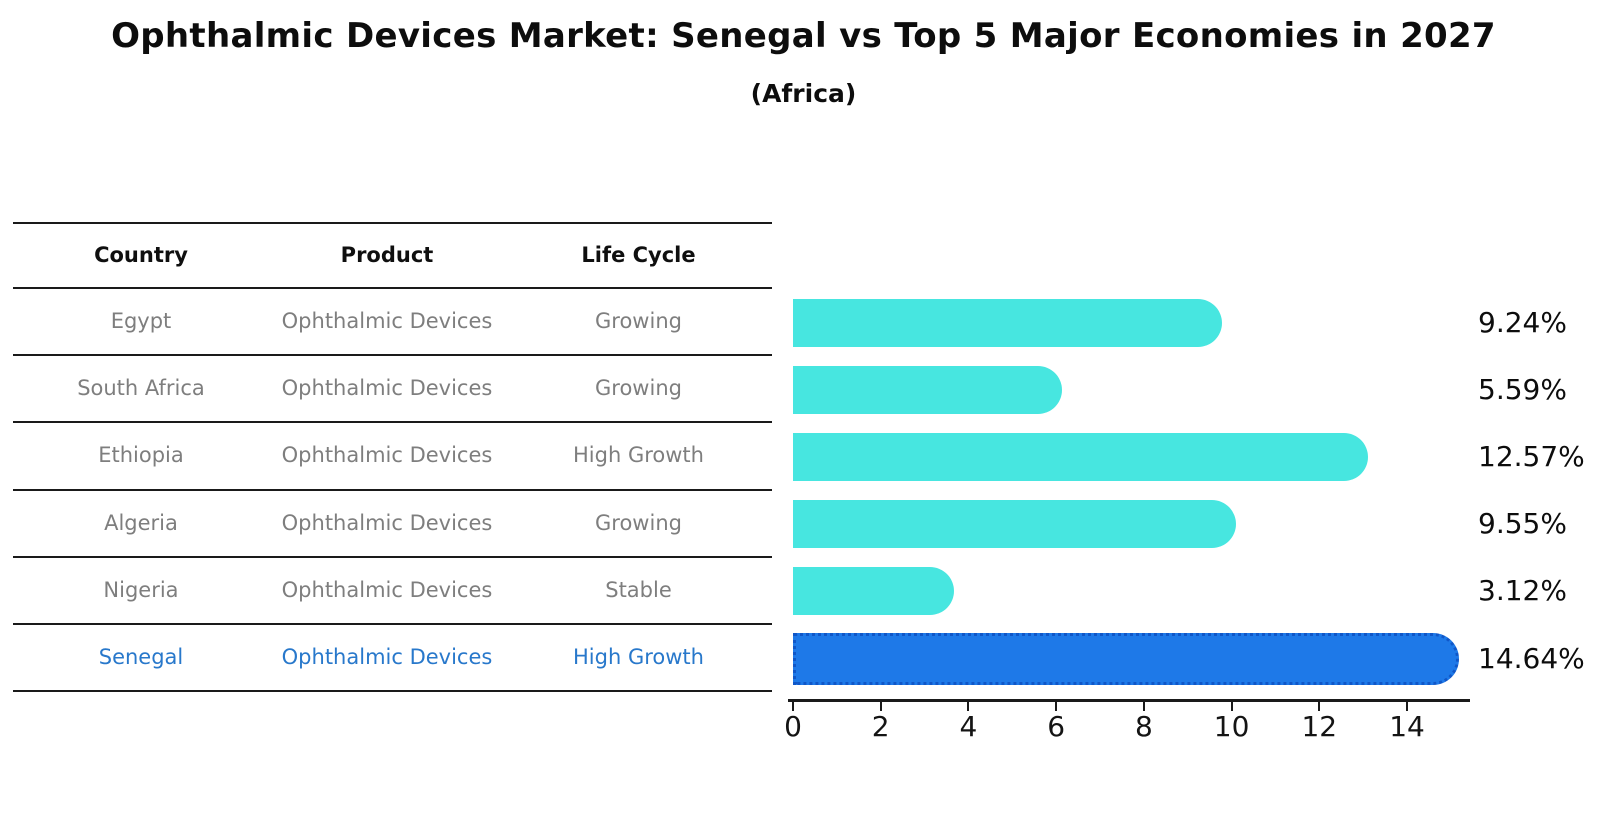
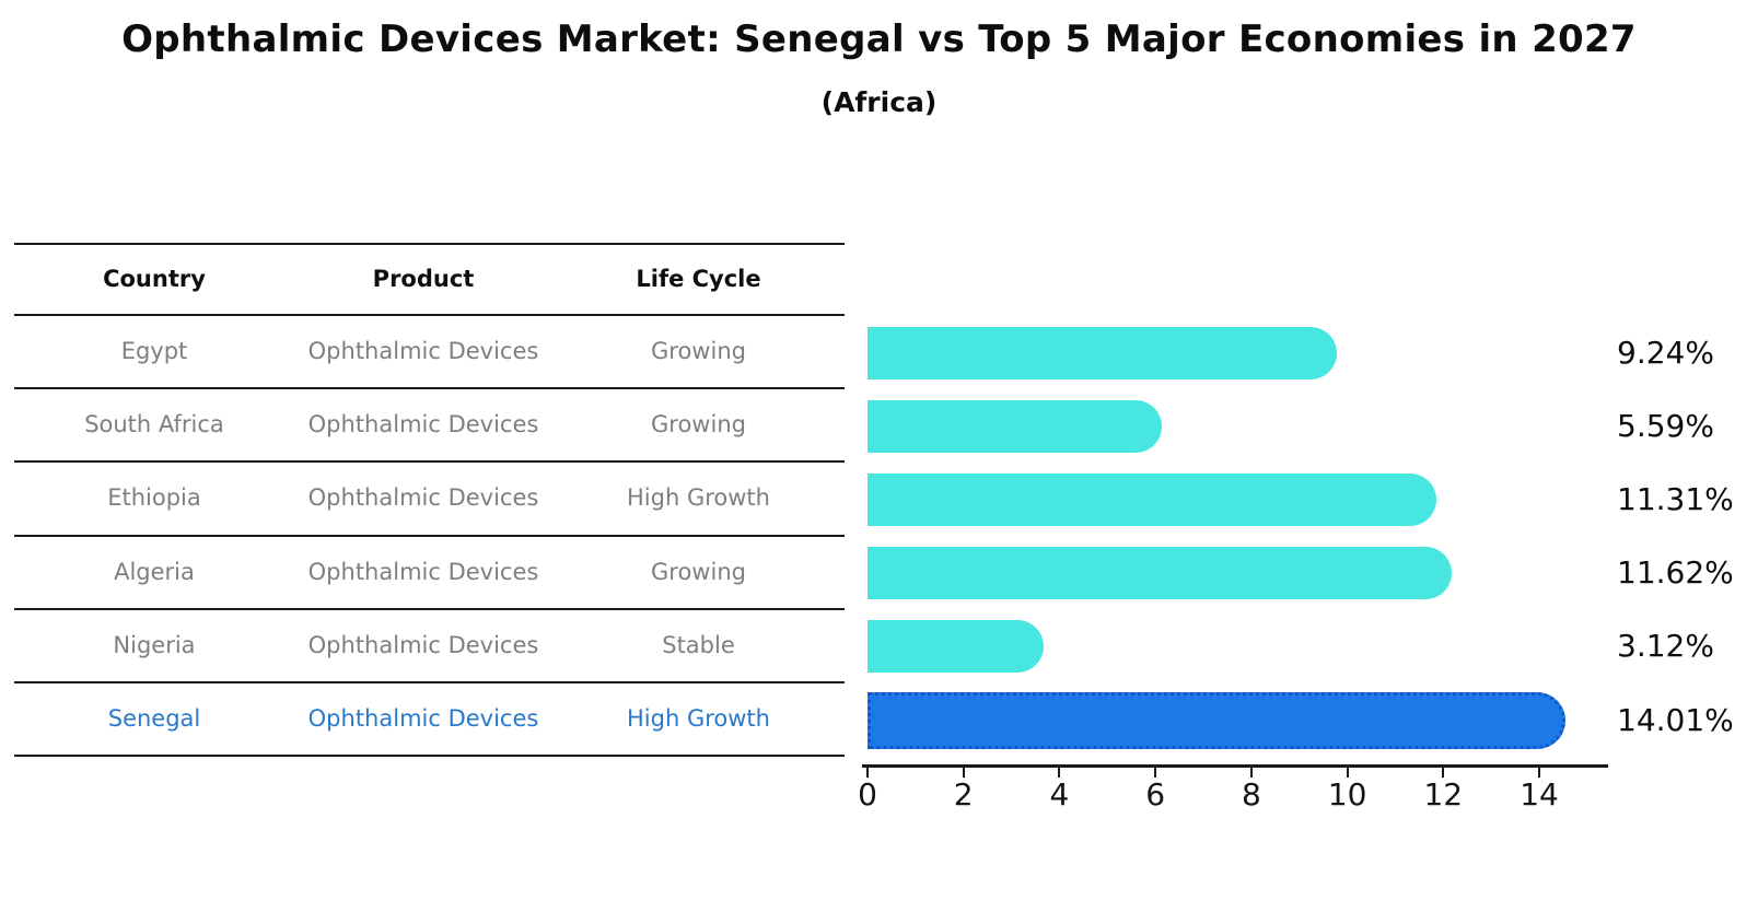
Ethiopia: 12.57% -> 11.31%
Algeria: 9.55% -> 11.62%
Senegal: 14.64% -> 14.01%
